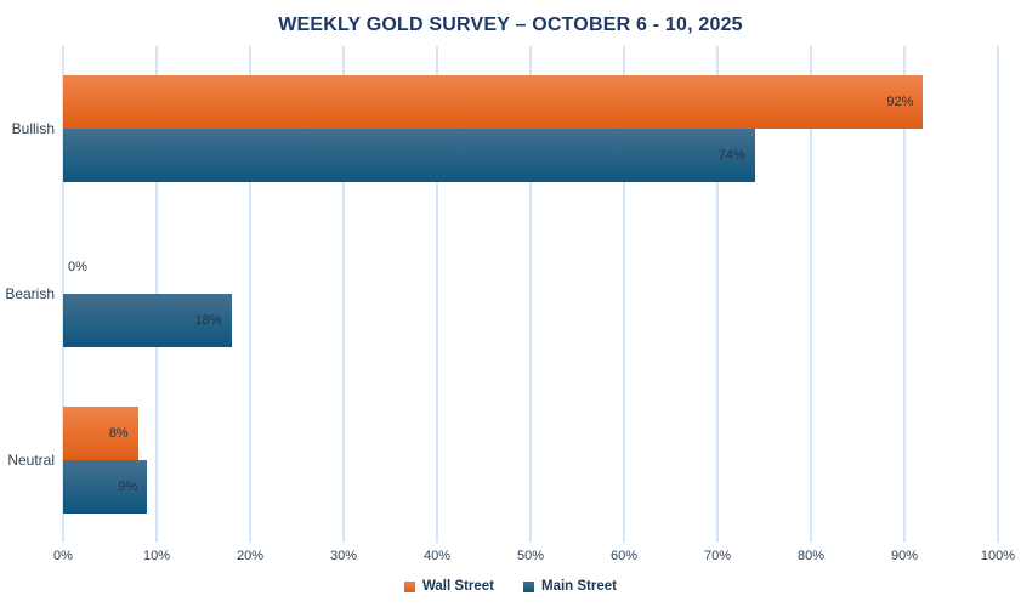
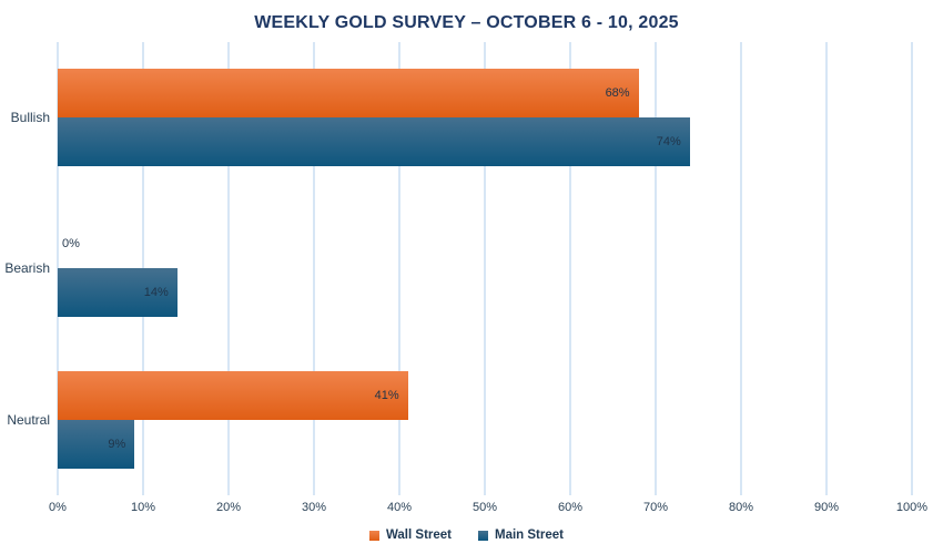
Wall Street/Bullish: 92% -> 68%
Main Street/Bearish: 18% -> 14%
Wall Street/Neutral: 8% -> 41%
